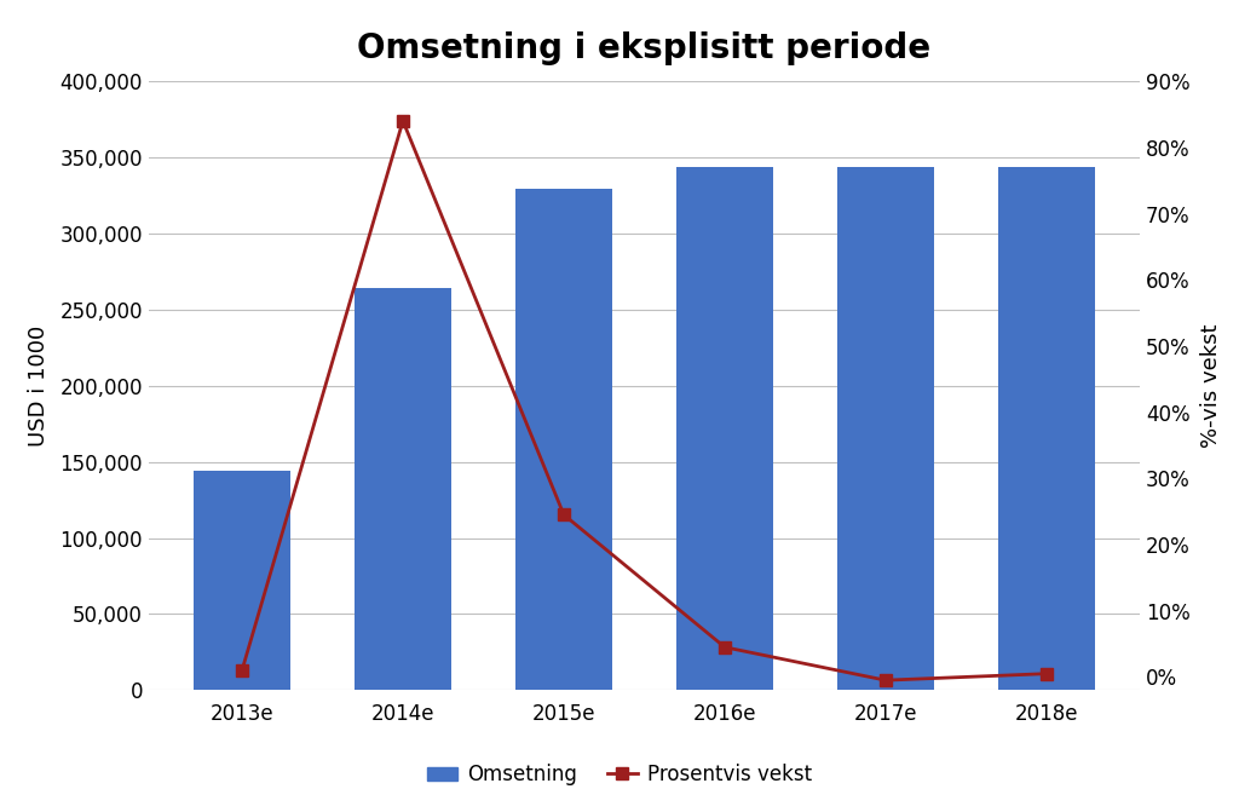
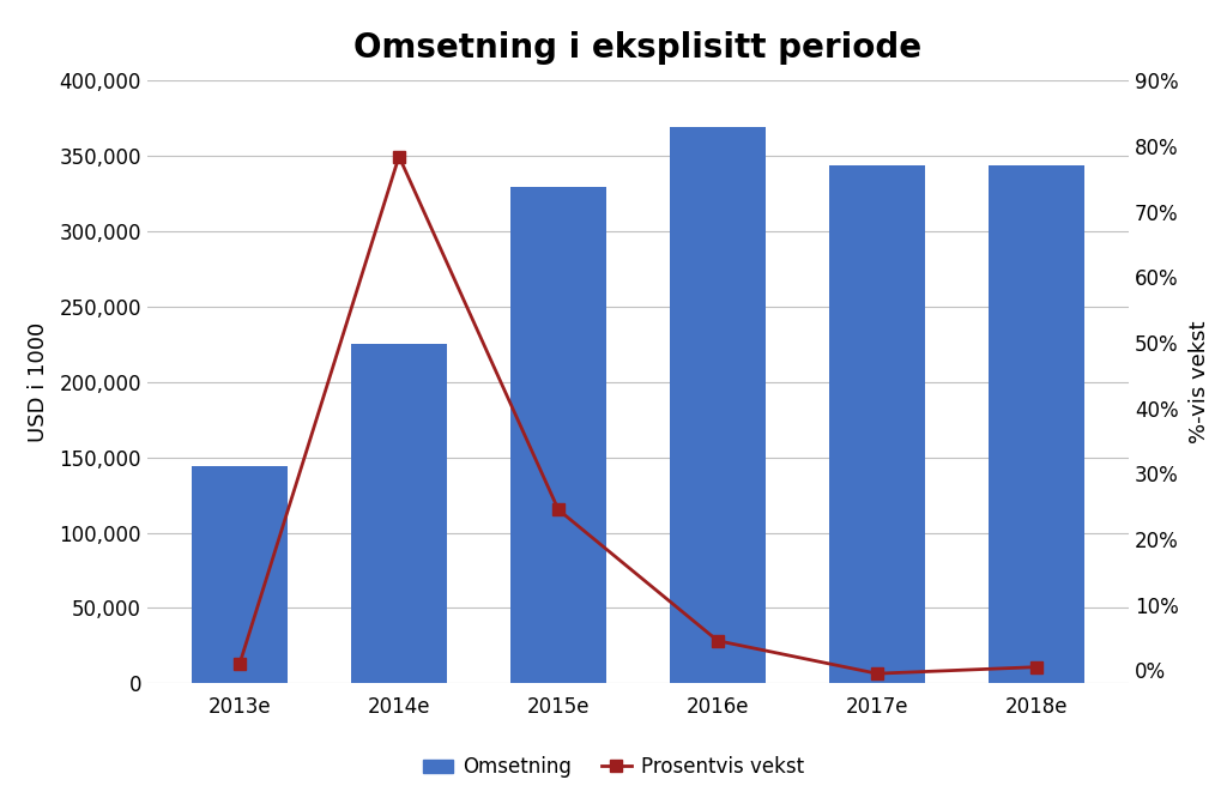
Omsetning/2014e: 264,000 -> 225,000
Prosentvis vekst/2014e: 84.0% -> 78.4%
Omsetning/2016e: 344,000 -> 369,000
